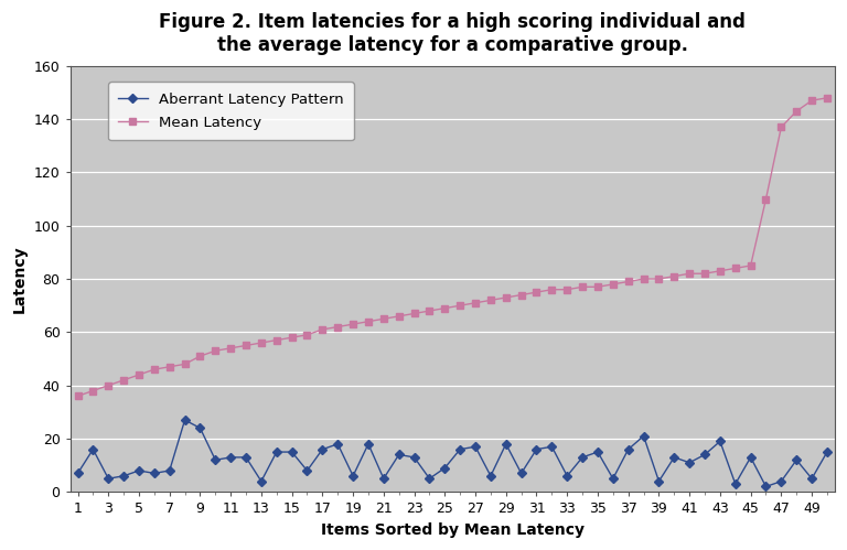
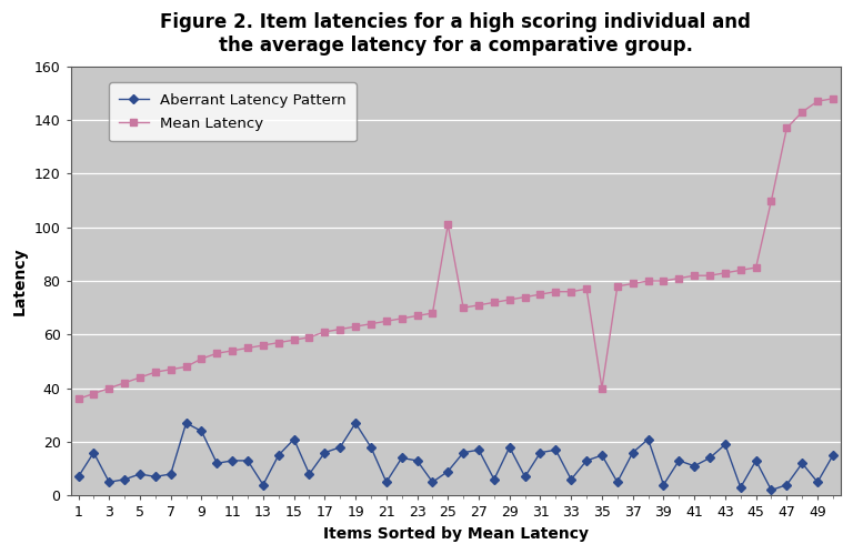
Aberrant Latency Pattern/15: 15 -> 21
Aberrant Latency Pattern/19: 6 -> 27
Mean Latency/25: 69 -> 101
Mean Latency/35: 77 -> 40
